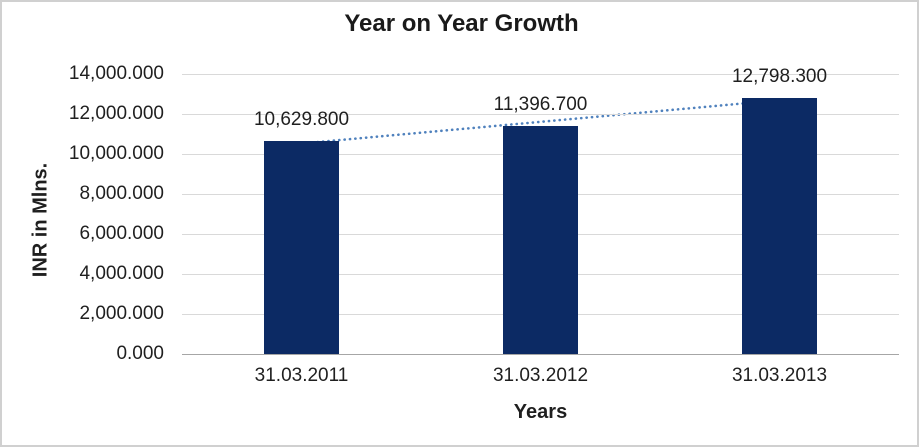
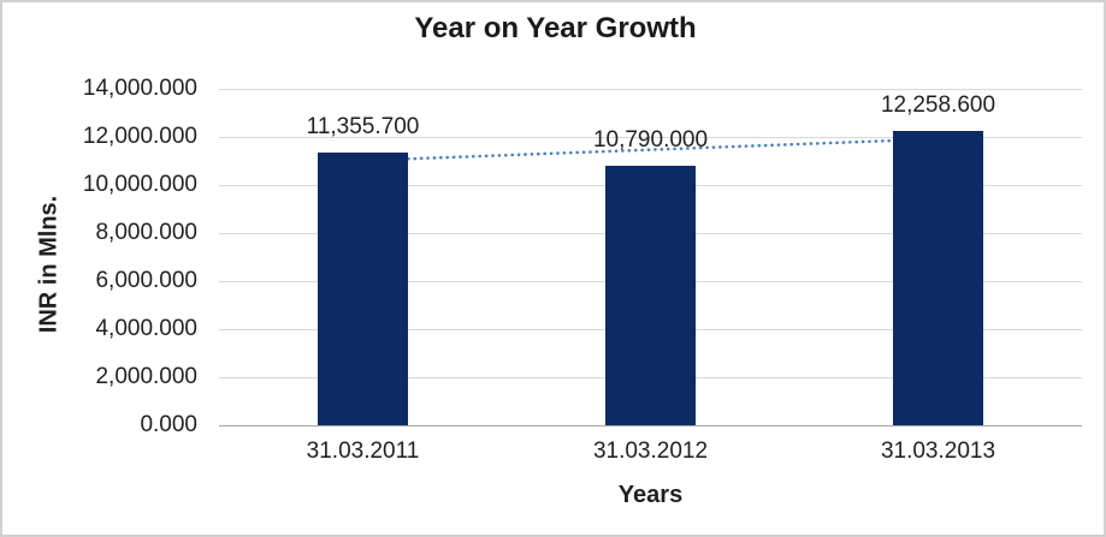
31.03.2011: 10,629.800 -> 11,355.700
31.03.2012: 11,396.700 -> 10,790.000
31.03.2013: 12,798.300 -> 12,258.600
